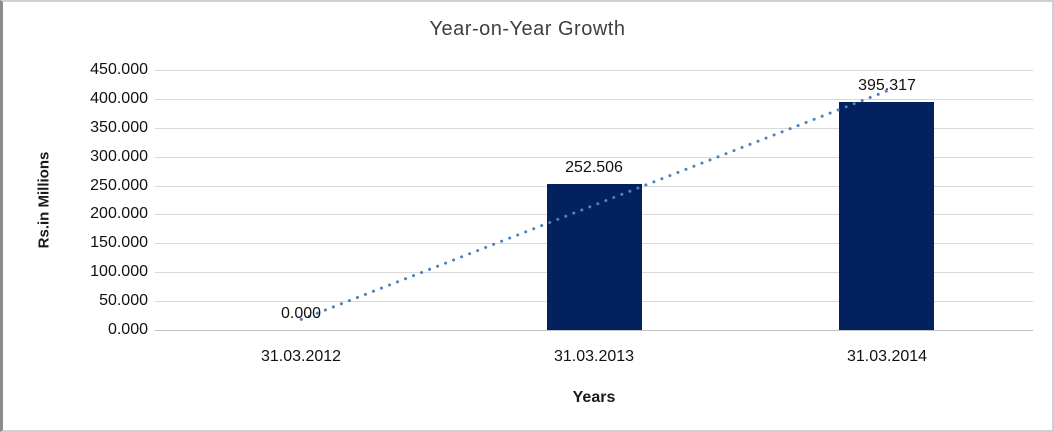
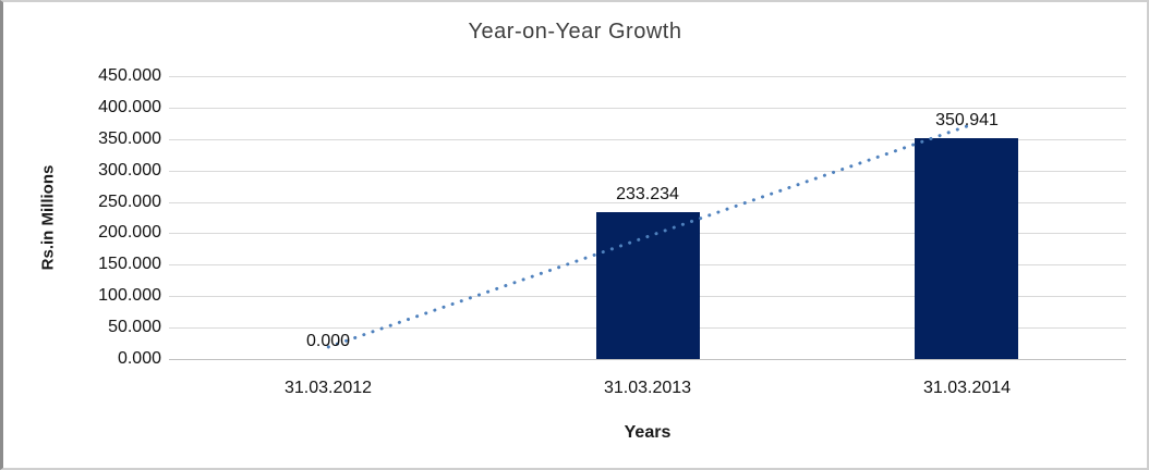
31.03.2013: 252.506 -> 233.234
31.03.2014: 395.317 -> 350.941
